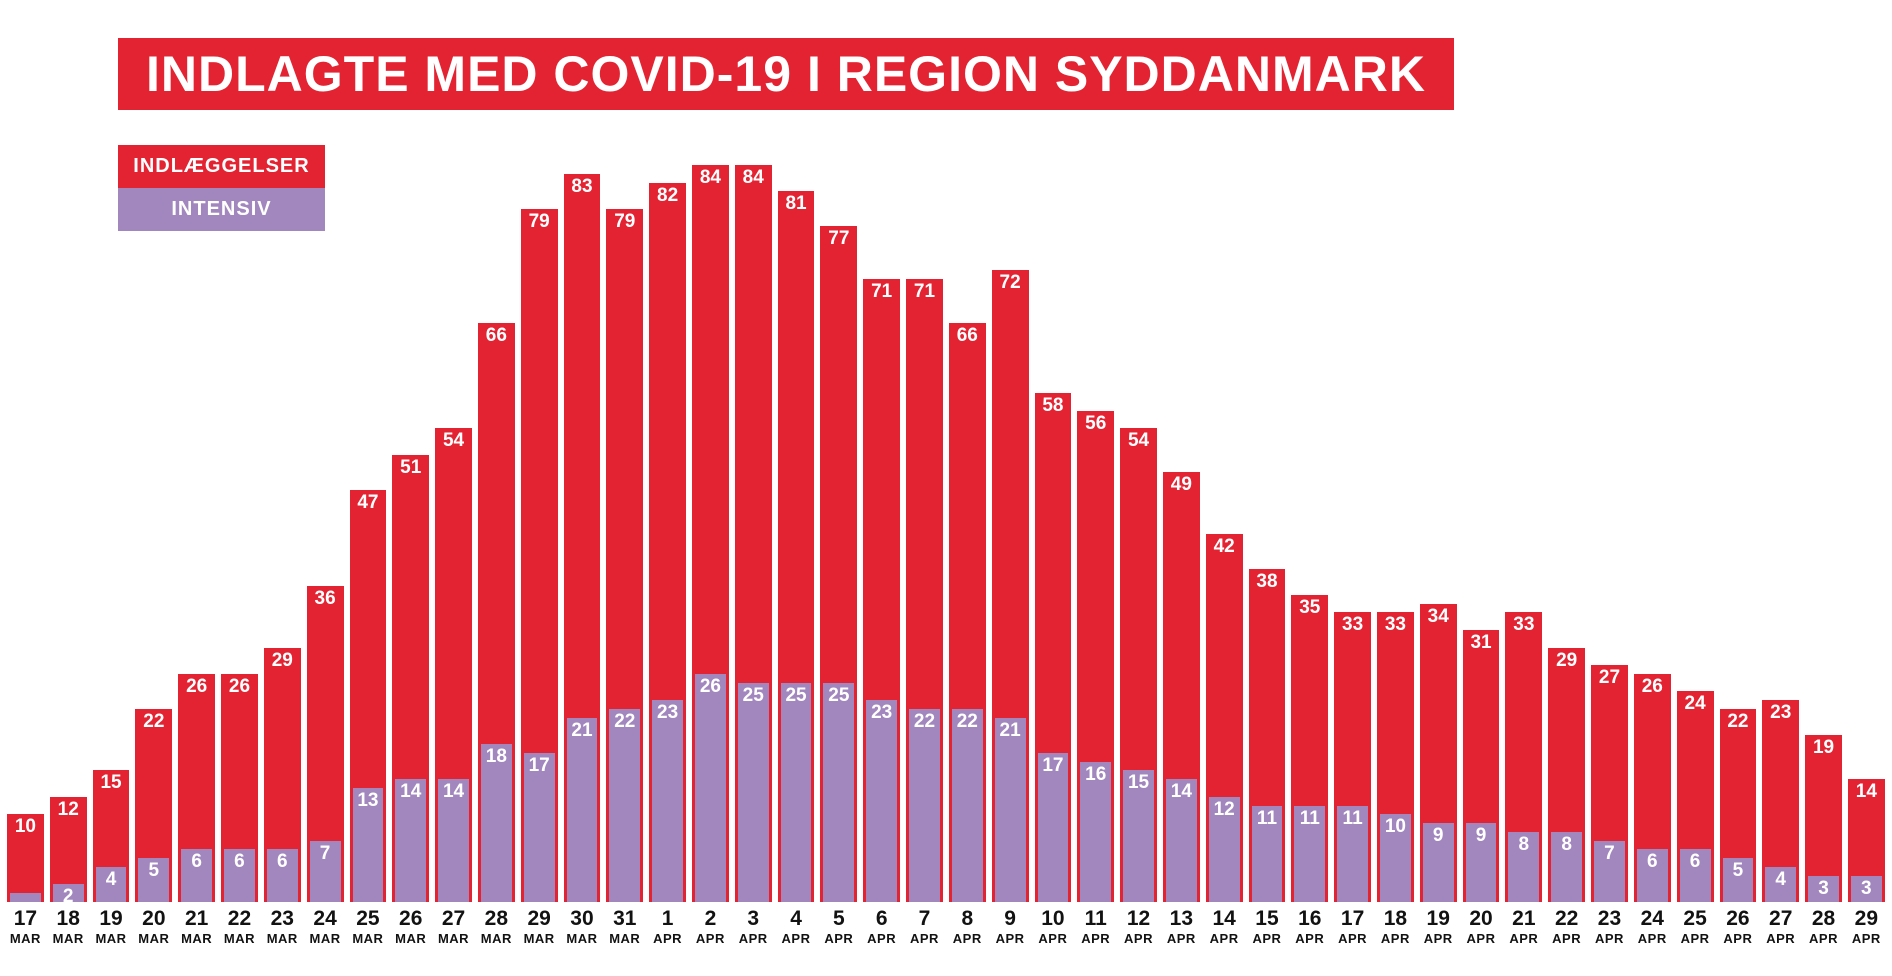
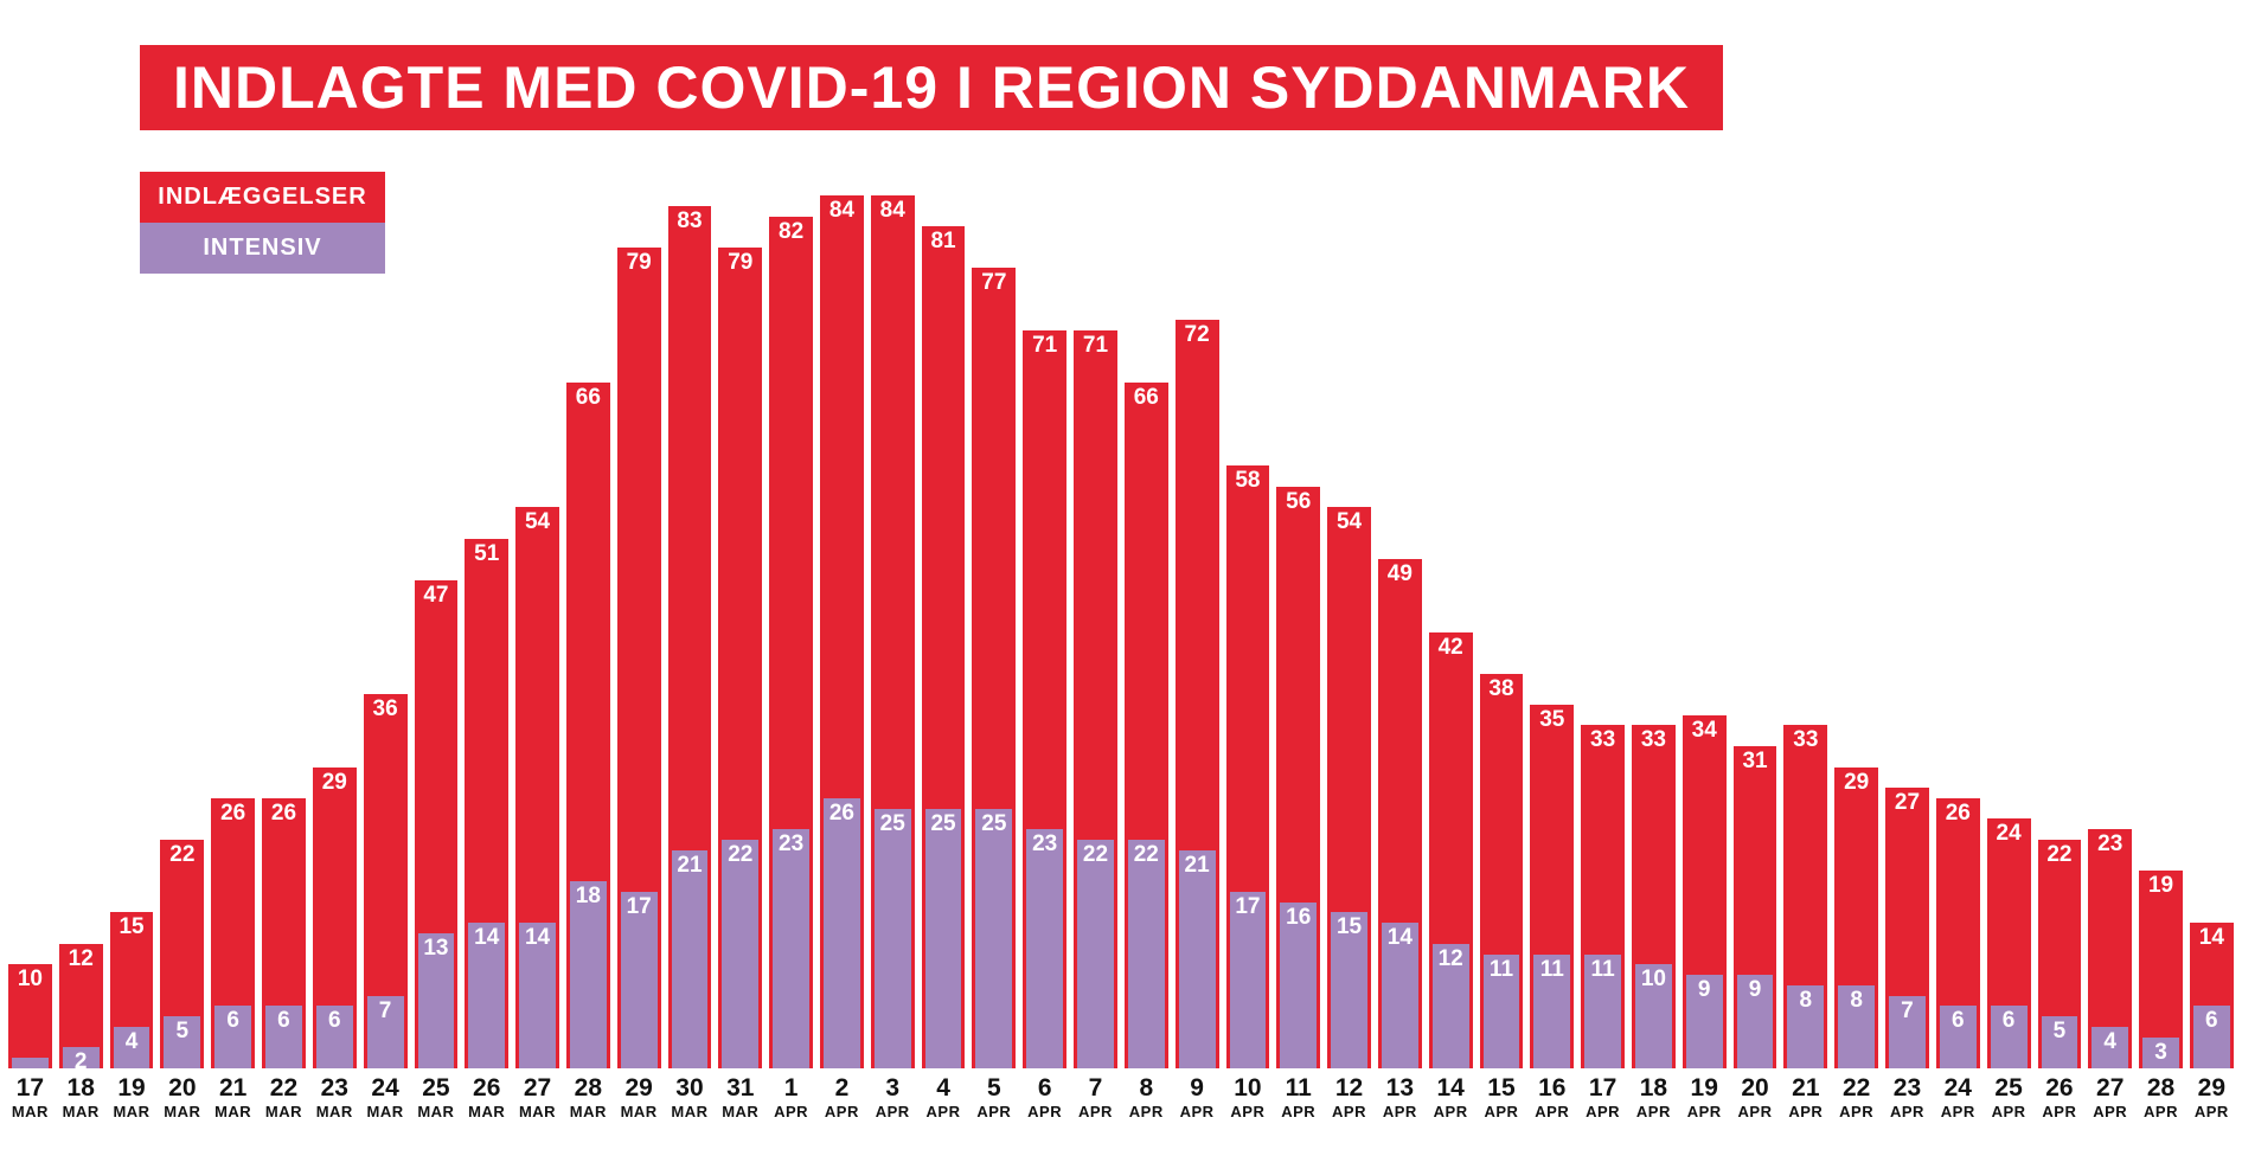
INTENSIV/29 APR: 3 -> 6
